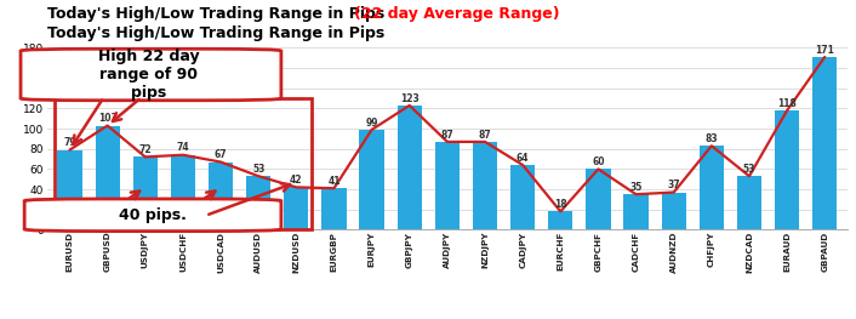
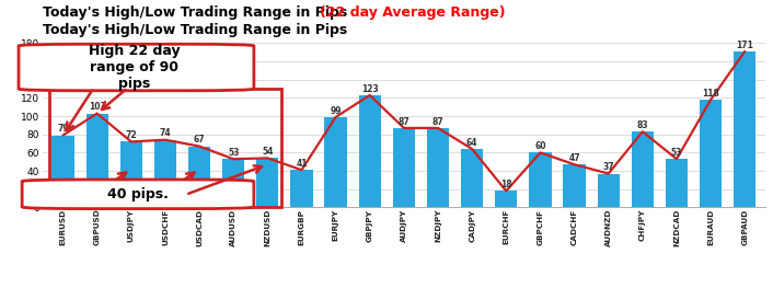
NZDUSD: 42 -> 54
CADCHF: 35 -> 47
